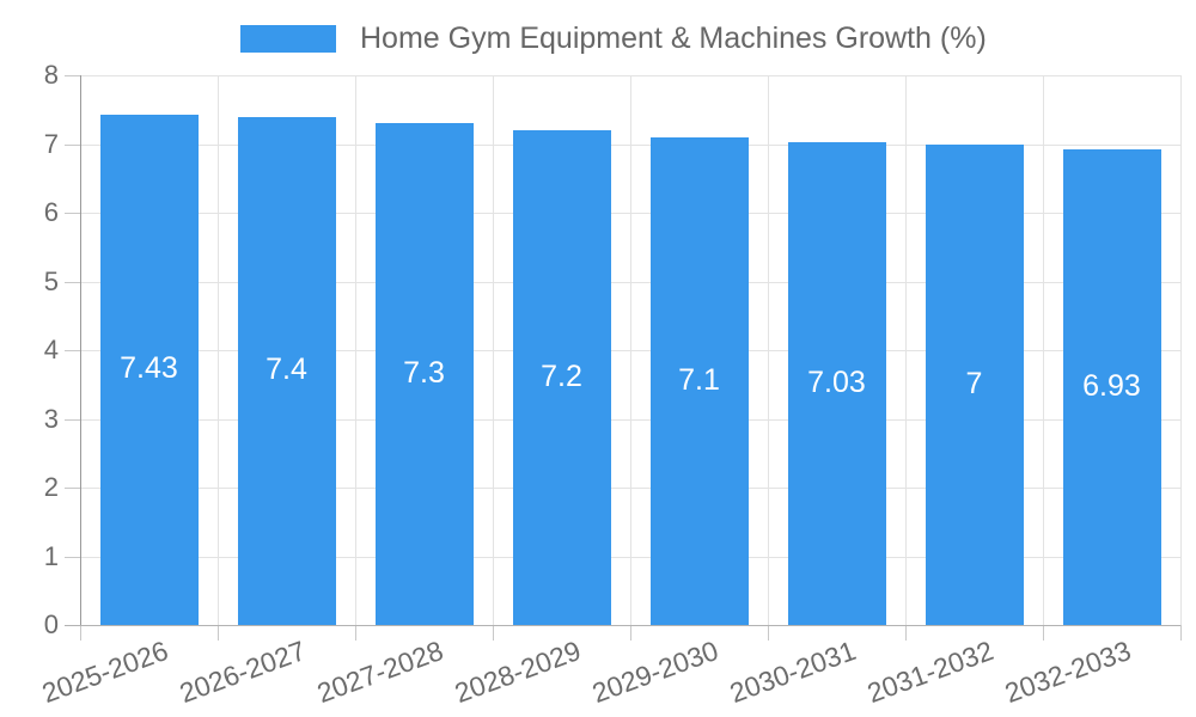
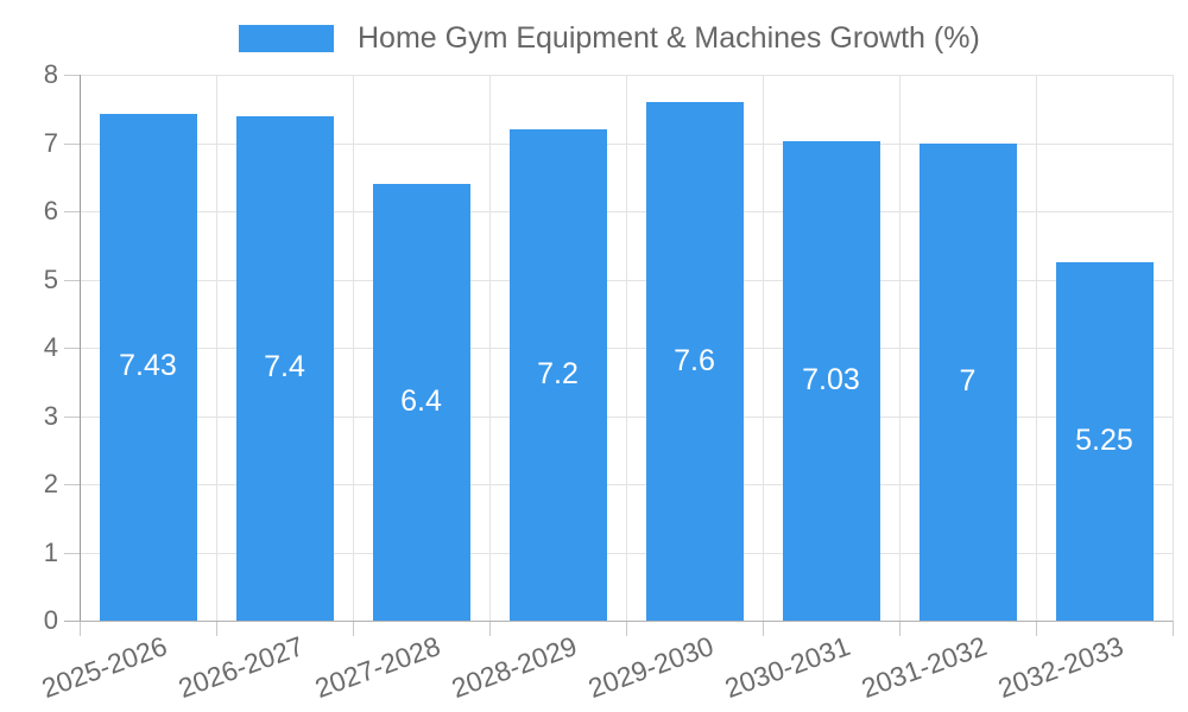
2027-2028: 7.3 -> 6.4
2029-2030: 7.1 -> 7.6
2032-2033: 6.93 -> 5.25
